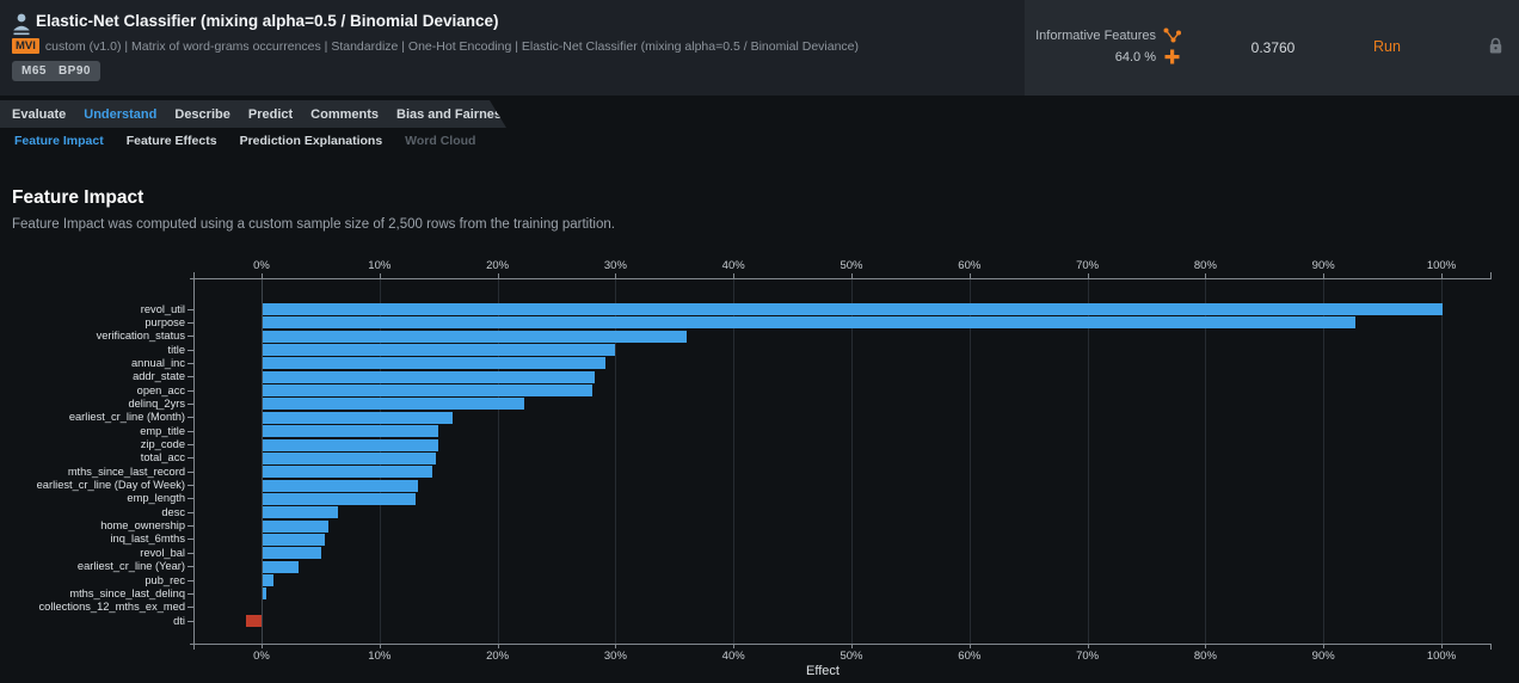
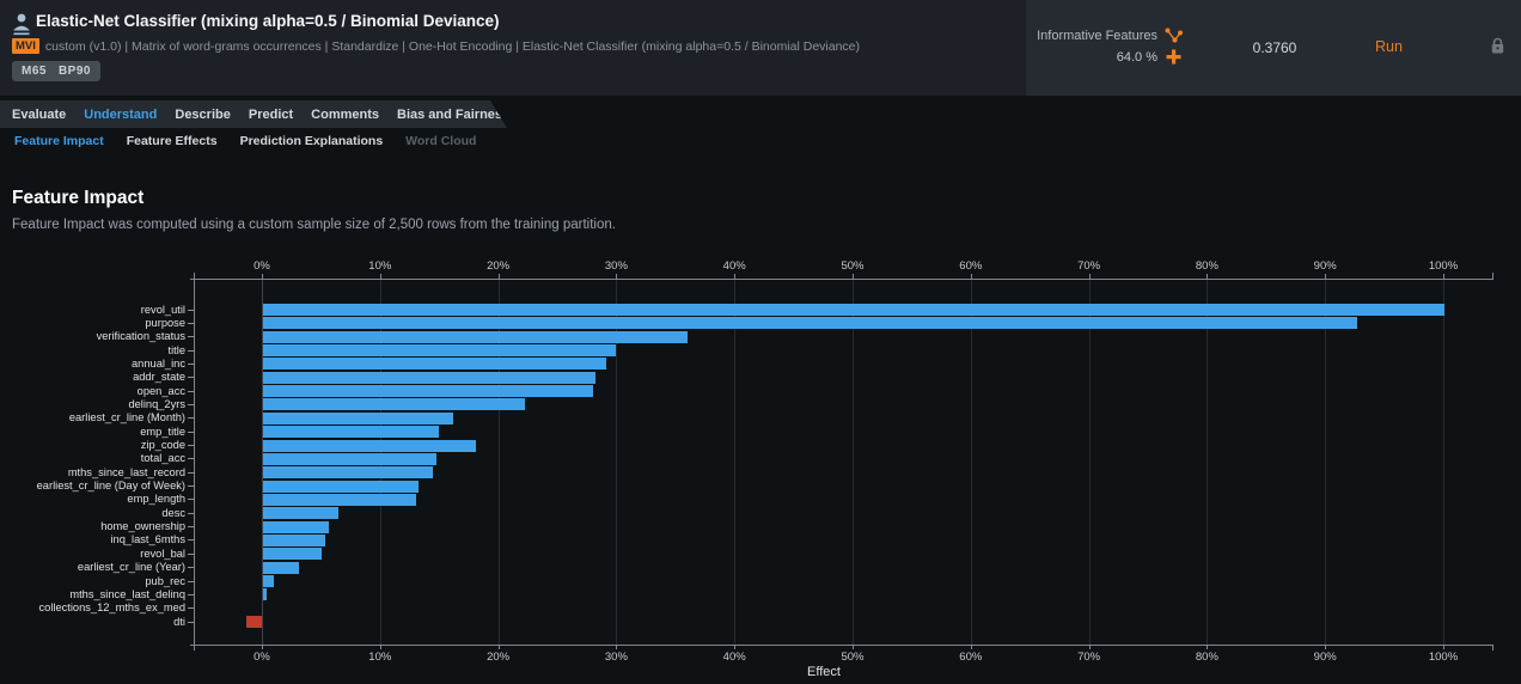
zip_code: 15% -> 18%
